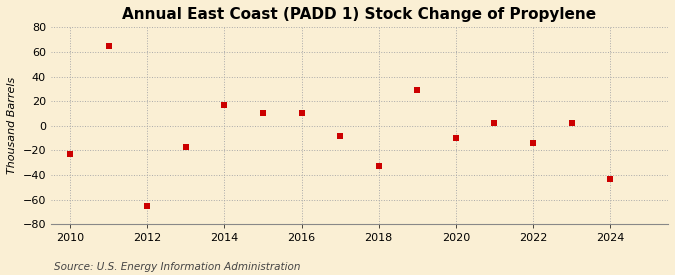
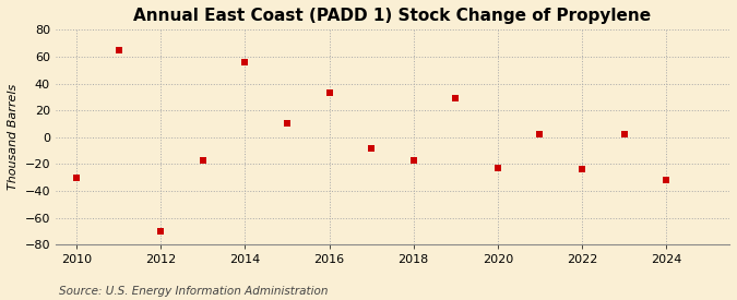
2010: -23 -> -30
2012: -65 -> -70
2014: 17 -> 56
2016: 10 -> 33
2018: -33 -> -17
2020: -10 -> -23
2022: -14 -> -24
2024: -43 -> -32
